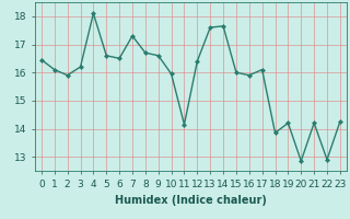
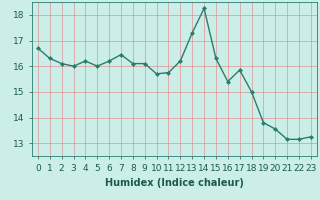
0: 16.45 -> 16.70
1: 16.10 -> 16.30
2: 15.90 -> 16.10
3: 16.20 -> 16.00
4: 18.10 -> 16.20
5: 16.60 -> 16.00
6: 16.50 -> 16.20
7: 17.30 -> 16.45
8: 16.70 -> 16.10
9: 16.60 -> 16.10
10: 15.95 -> 15.70
11: 14.15 -> 15.75
12: 16.40 -> 16.20
13: 17.60 -> 17.30
14: 17.65 -> 18.25
15: 16.00 -> 16.30
16: 15.90 -> 15.40
17: 16.10 -> 15.85
18: 13.85 -> 15.00
19: 14.20 -> 13.80
20: 12.85 -> 13.55
21: 14.20 -> 13.15
22: 12.90 -> 13.15
23: 14.25 -> 13.25
